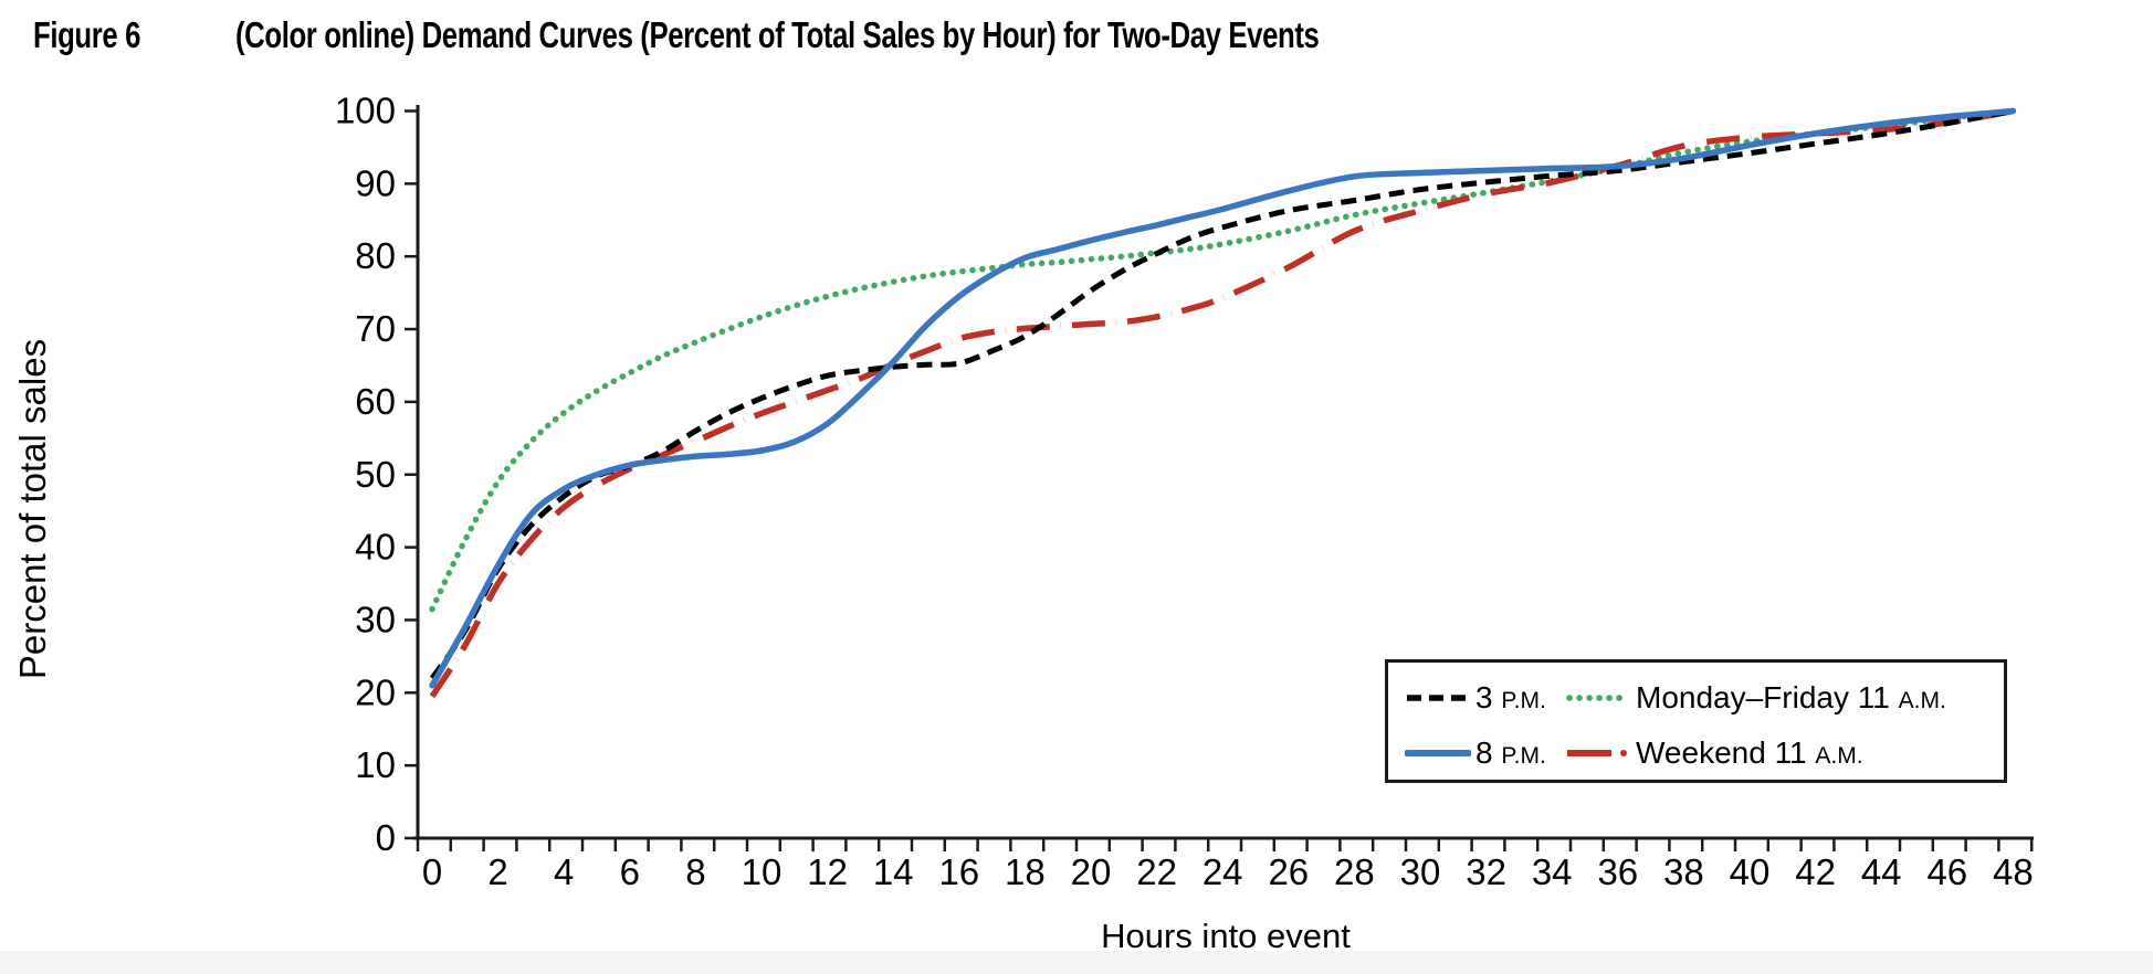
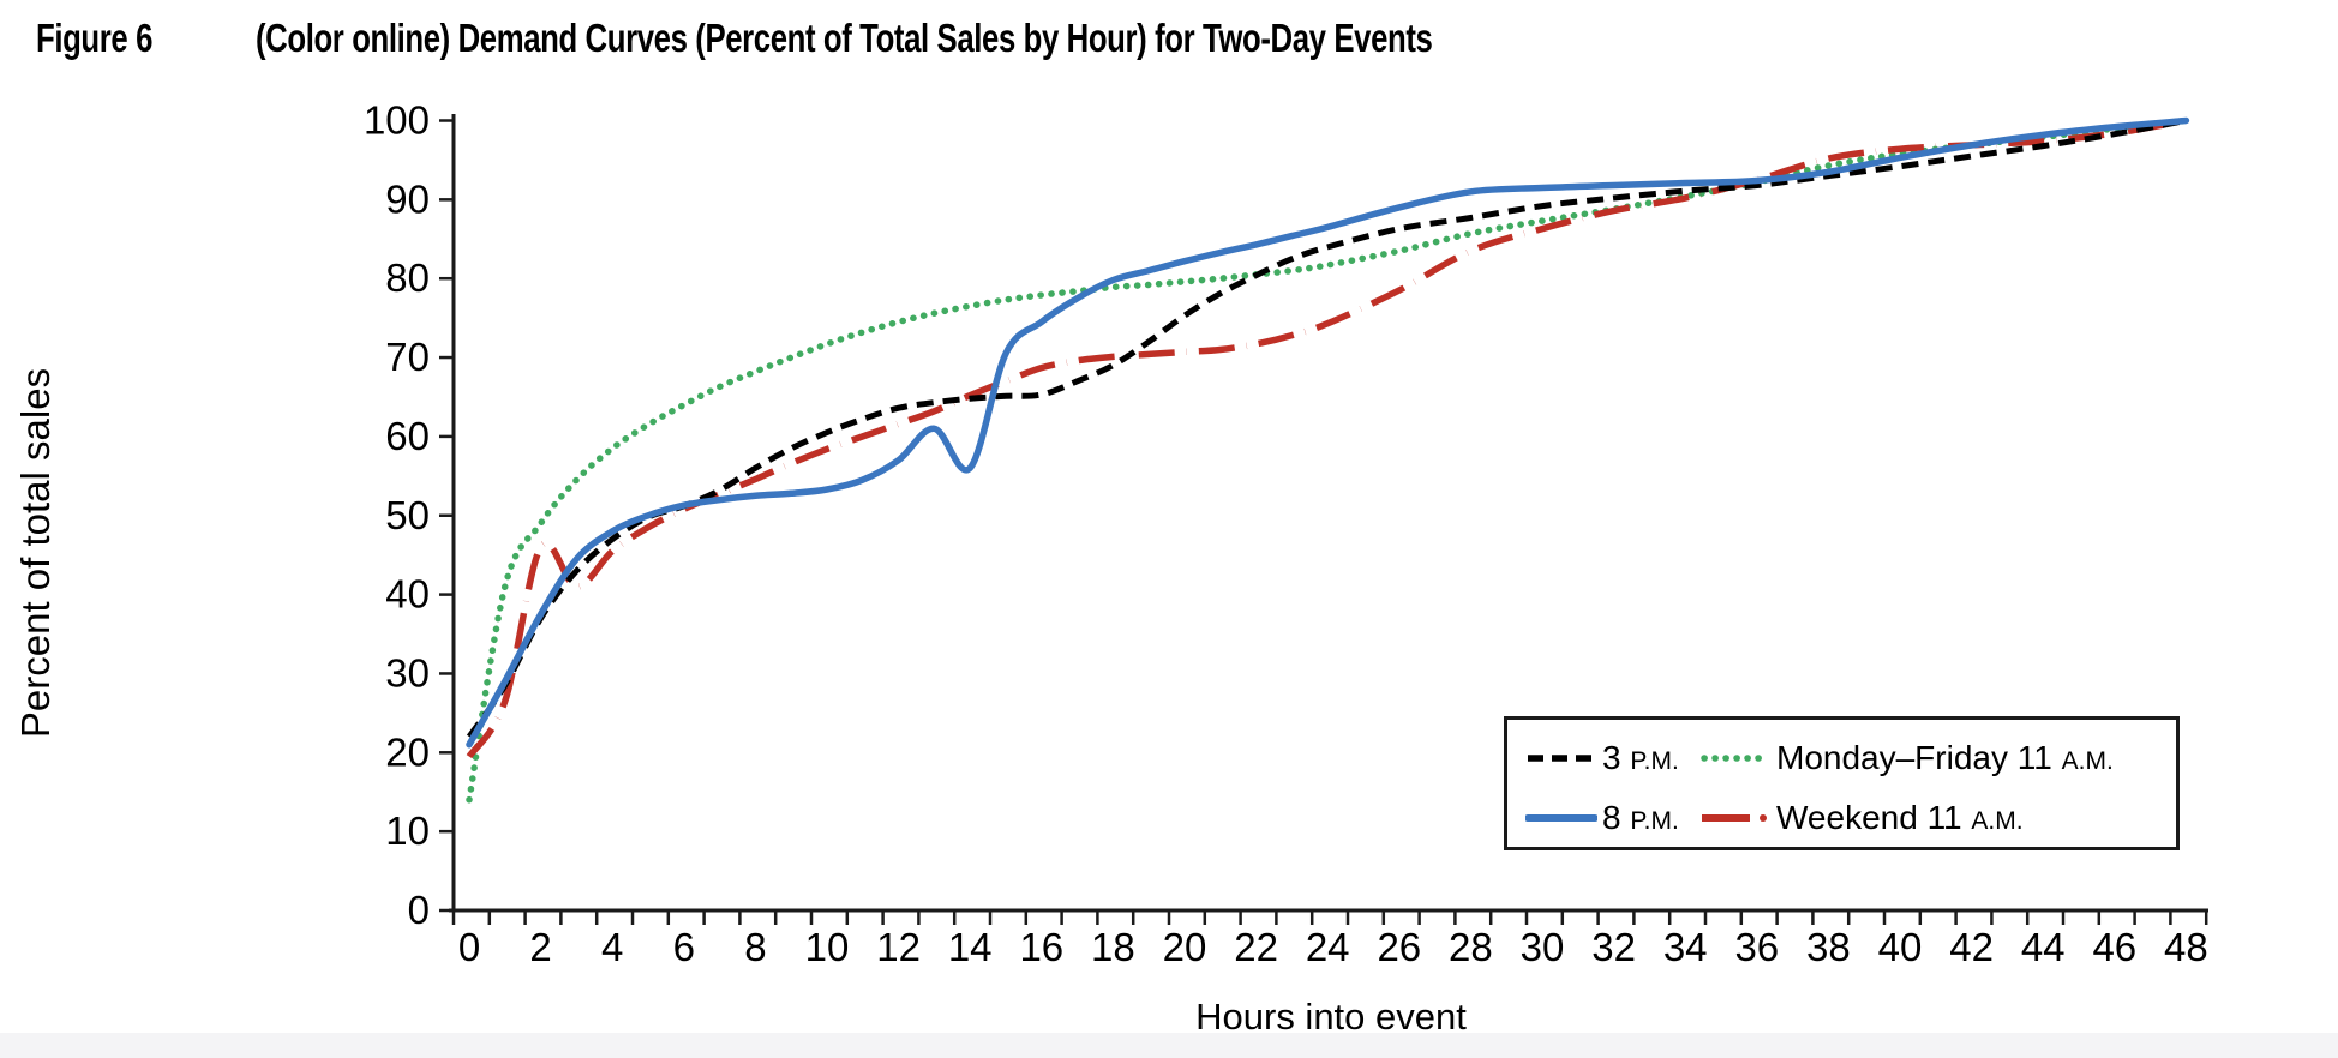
Monday–Friday 11 A.M./0: 32 -> 14
Weekend 11 A.M./2: 35 -> 46
8 P.M./14: 66 -> 56
